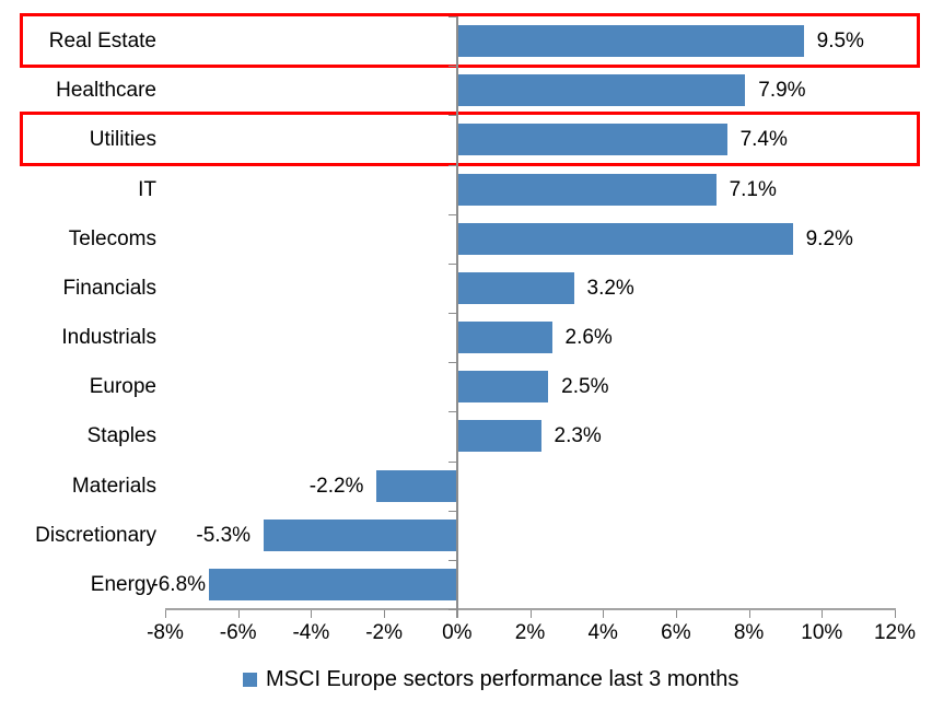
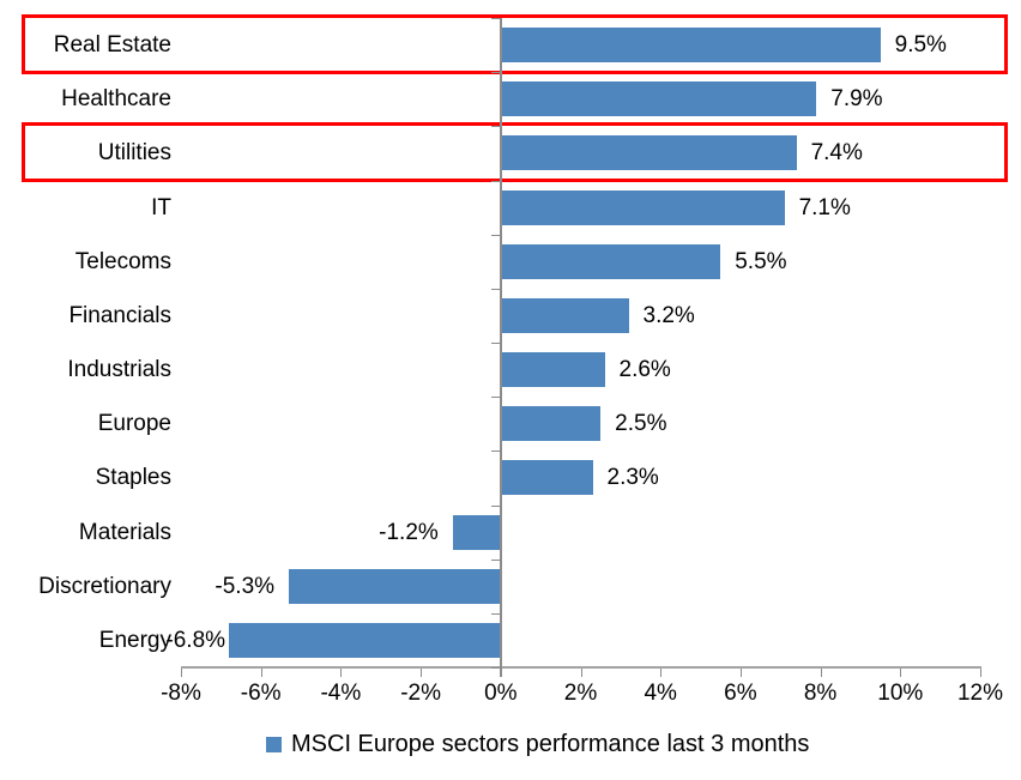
Telecoms: 9.2% -> 5.5%
Materials: -2.2% -> -1.2%
